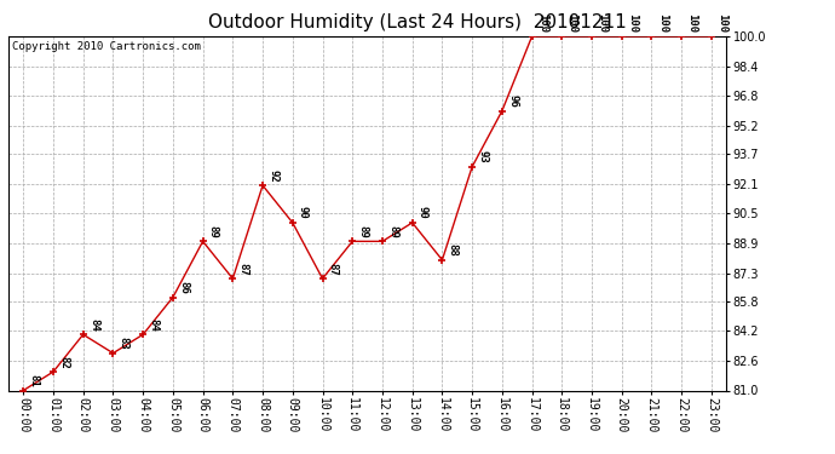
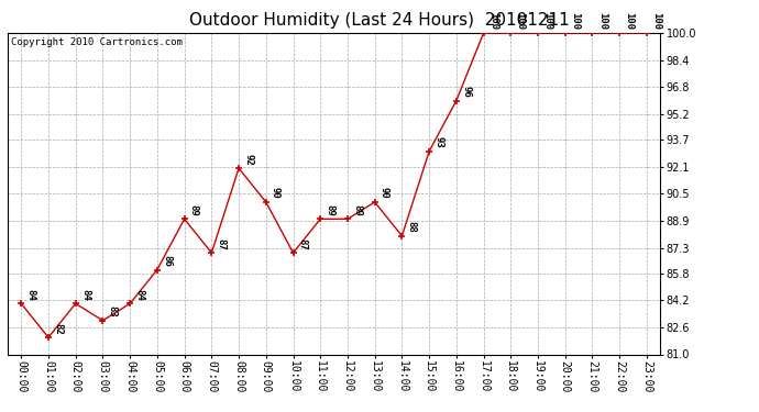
00:00: 81 -> 84
